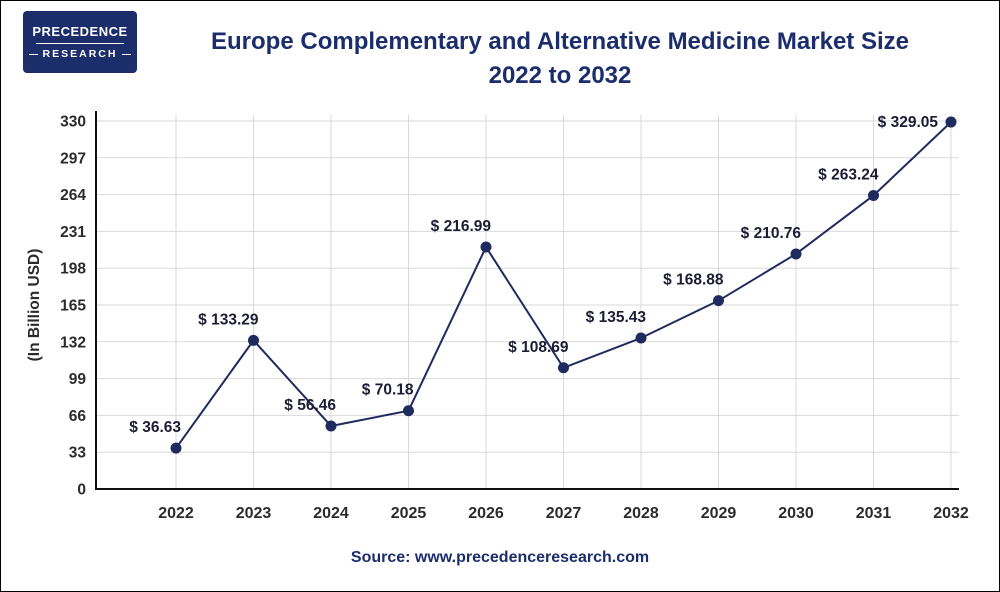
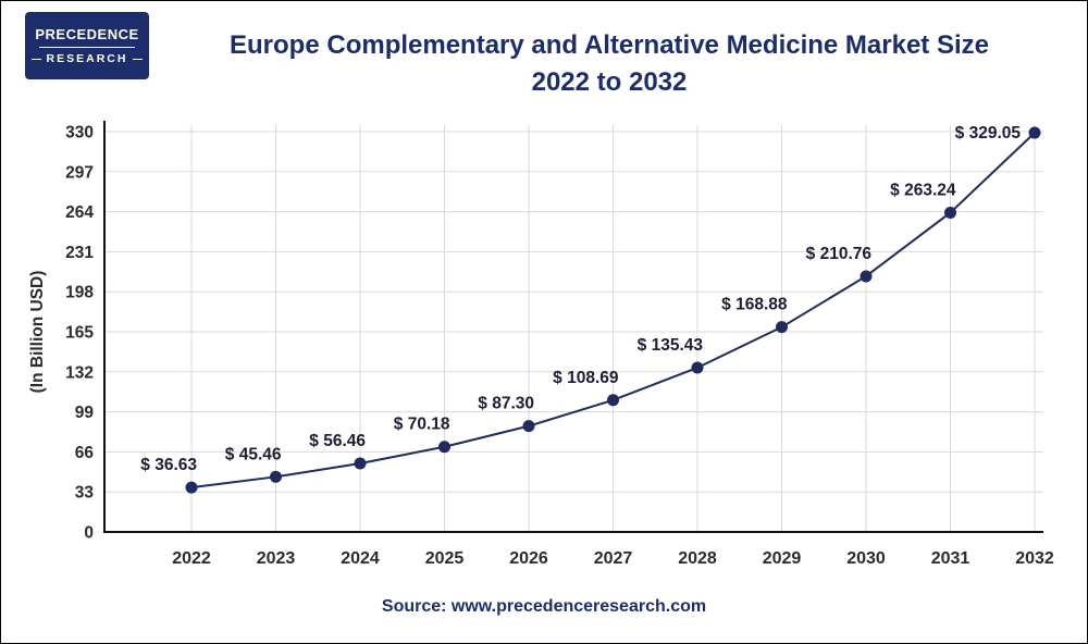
2023: 133.29 -> 45.46
2026: 216.99 -> 87.30
